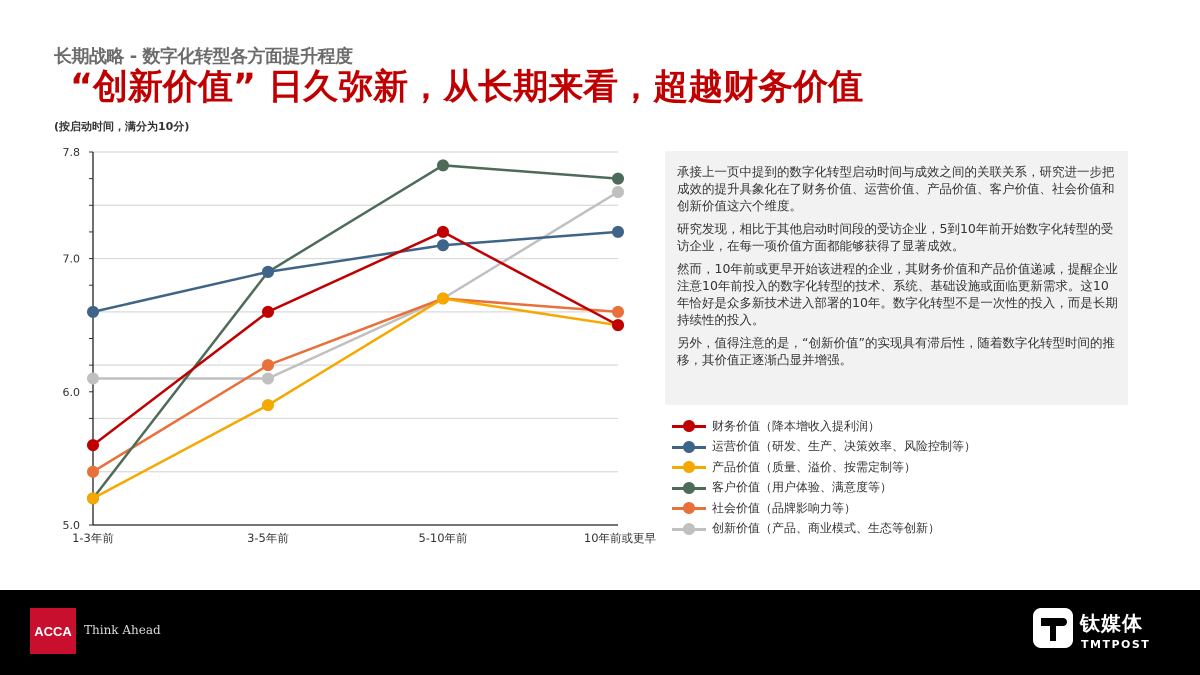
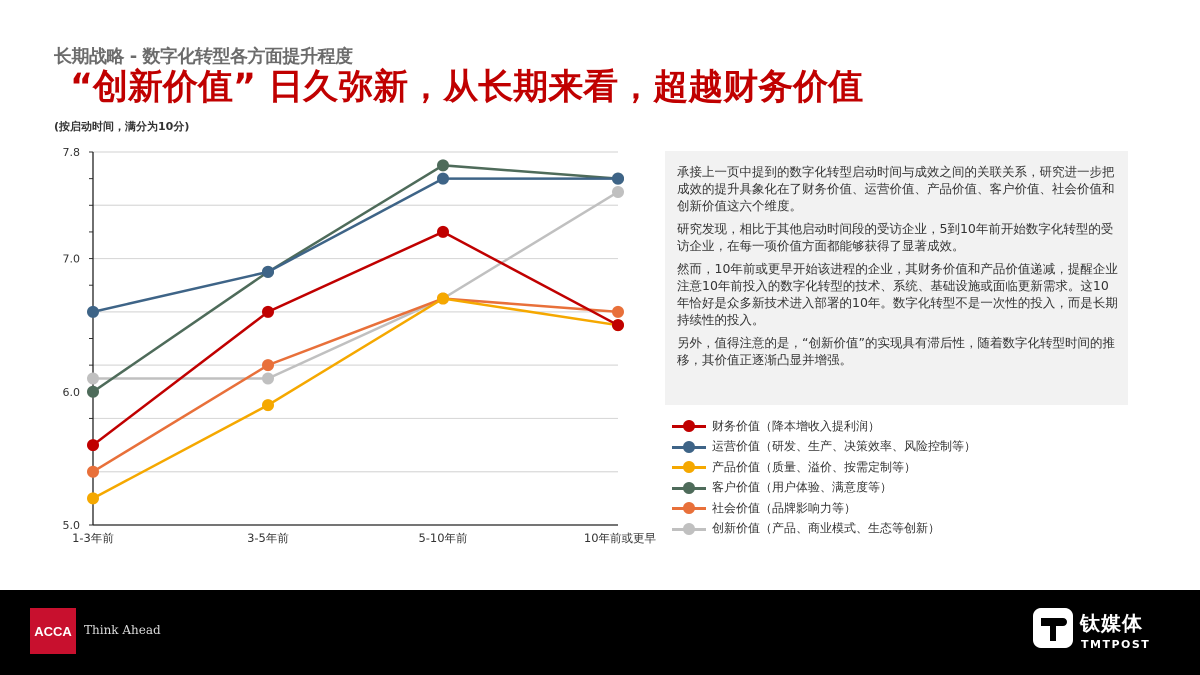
客户价值（用户体验、满意度等）/1-3年前: 5.2 -> 6.0
运营价值（研发、生产、决策效率、风险控制等）/5-10年前: 7.1 -> 7.6
运营价值（研发、生产、决策效率、风险控制等）/10年前或更早: 7.2 -> 7.6
